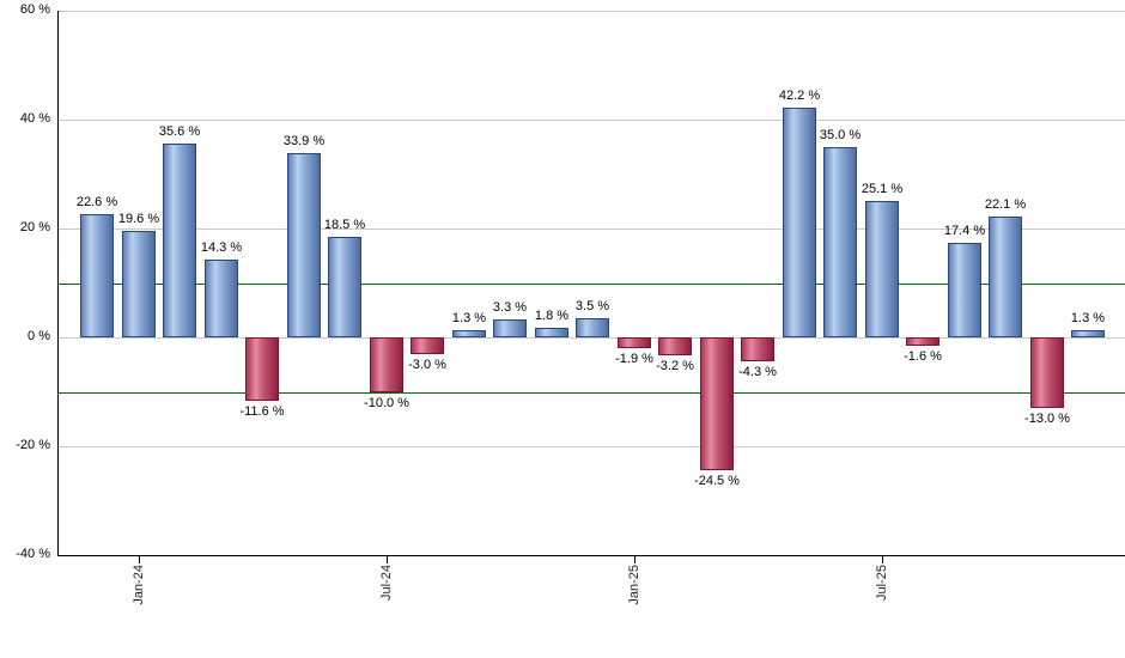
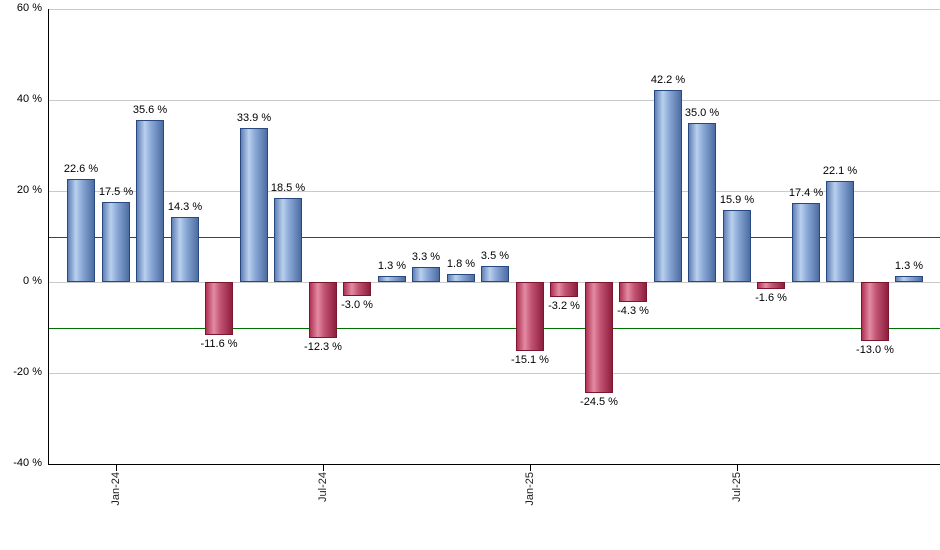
Jan-24: 19.6 -> 17.5
Jul-24: -10.0 -> -12.3
Jan-25: -1.9 -> -15.1
Jul-25: 25.1 -> 15.9
